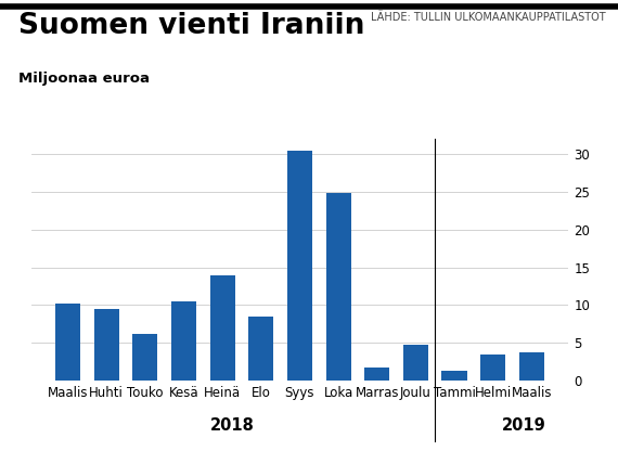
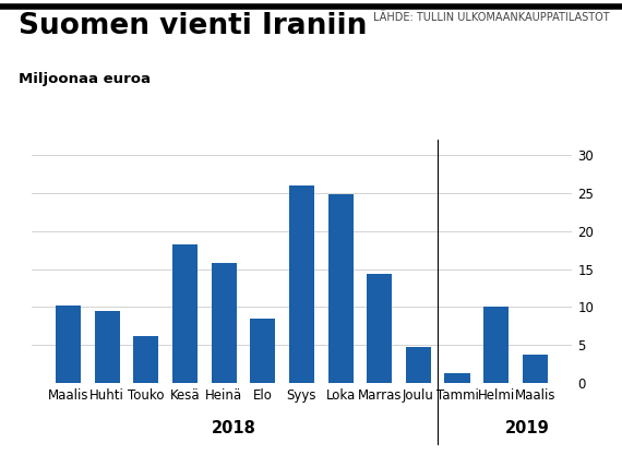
Kesä: 10.5 -> 18.2
Heinä: 14.0 -> 15.8
Syys: 30.5 -> 26.0
Marras: 1.7 -> 14.4
Helmi: 3.5 -> 10.0
